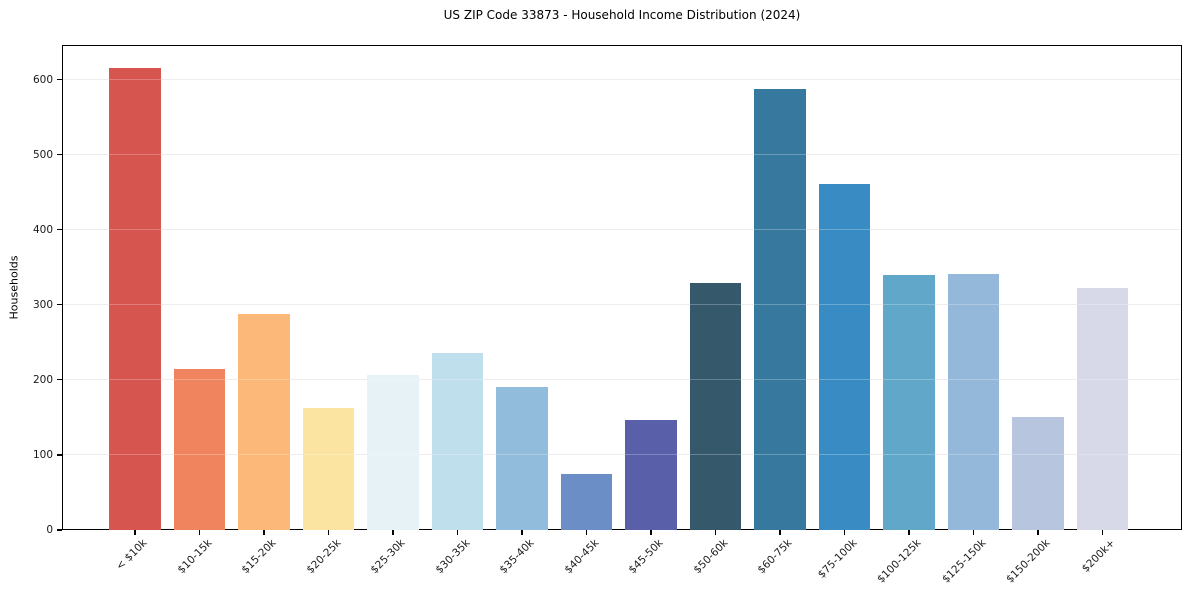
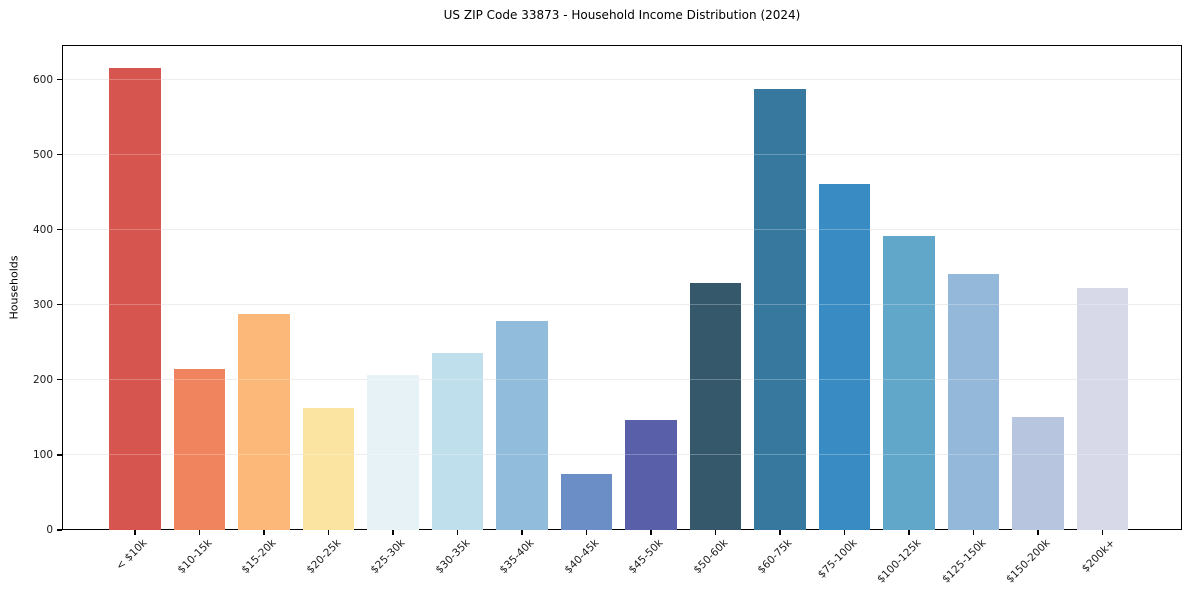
$35-40k: 190 -> 280
$100-125k: 340 -> 390
